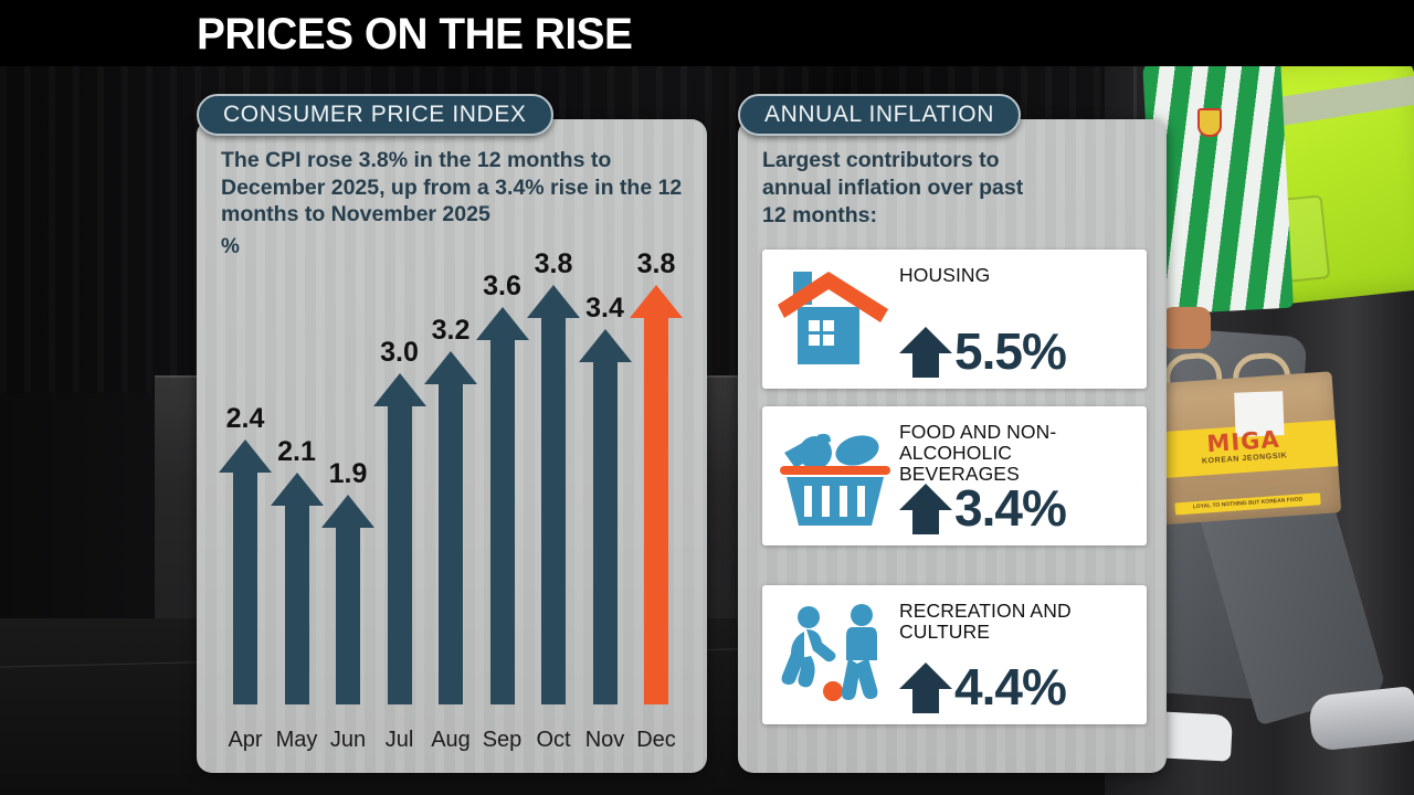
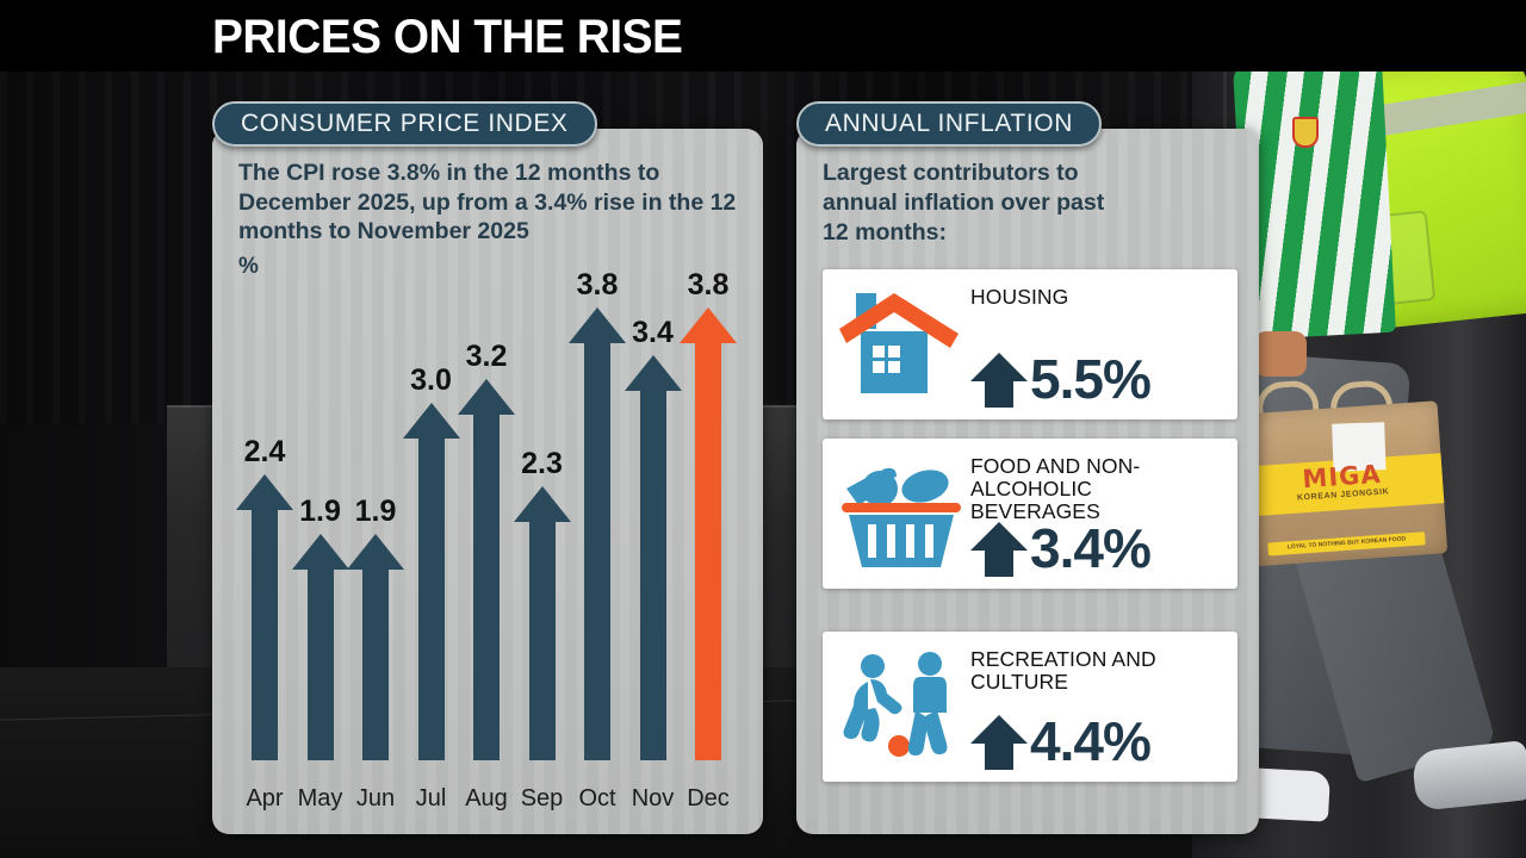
May: 2.1 -> 1.9
Sep: 3.6 -> 2.3
